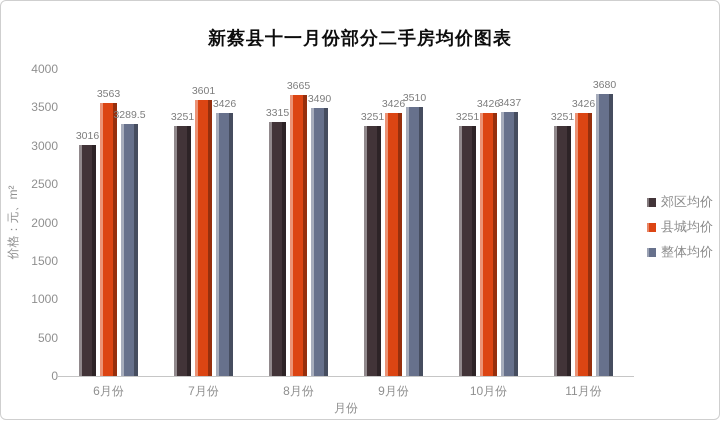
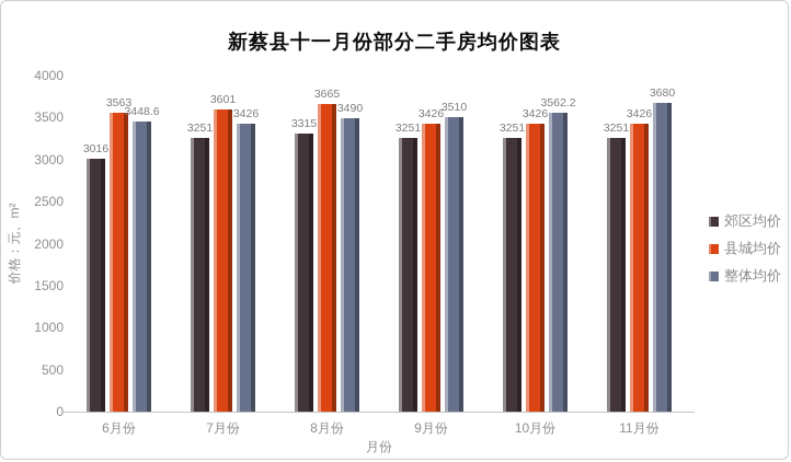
整体均价/6月份: 3289.5 -> 3448.6
整体均价/10月份: 3437 -> 3562.2
